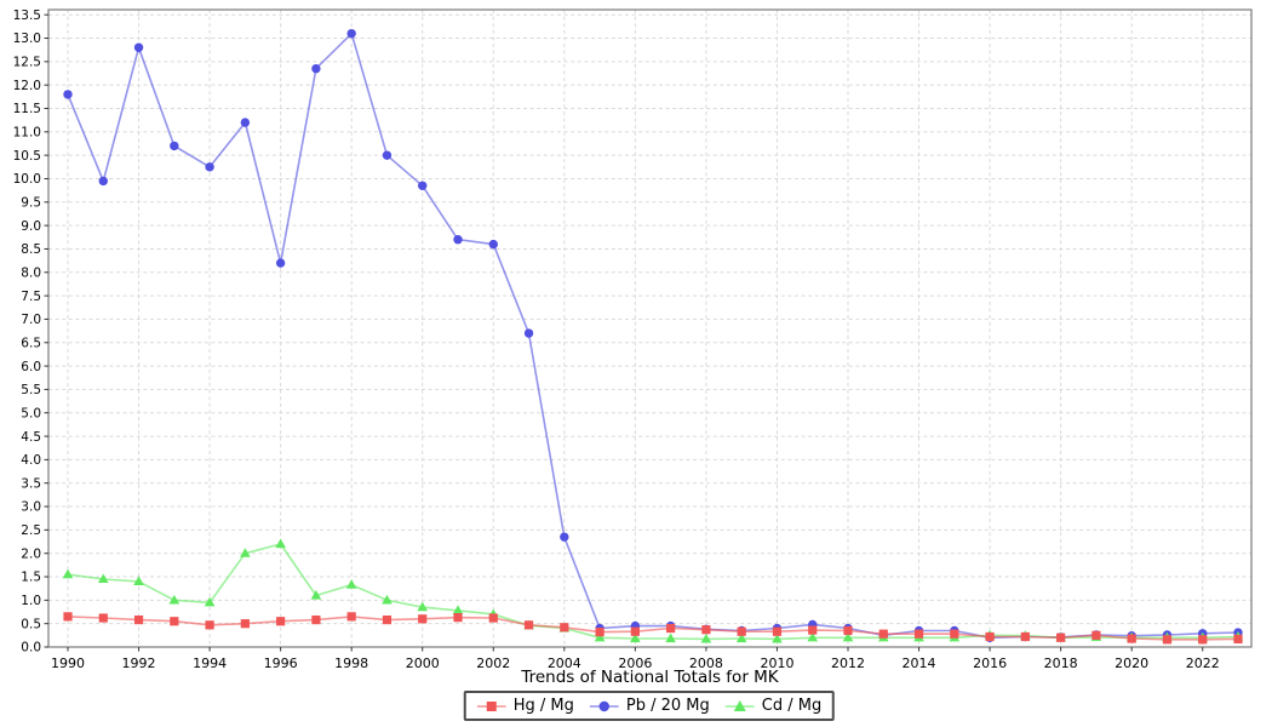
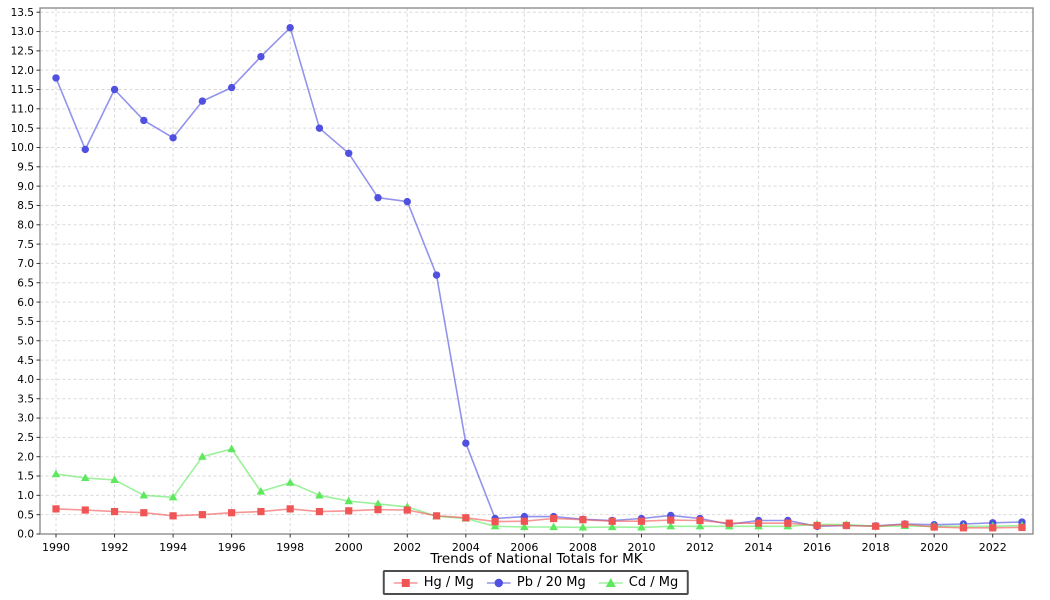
Pb / 20 Mg/1992: 12.8 -> 11.5
Pb / 20 Mg/1996: 8.2 -> 11.6
